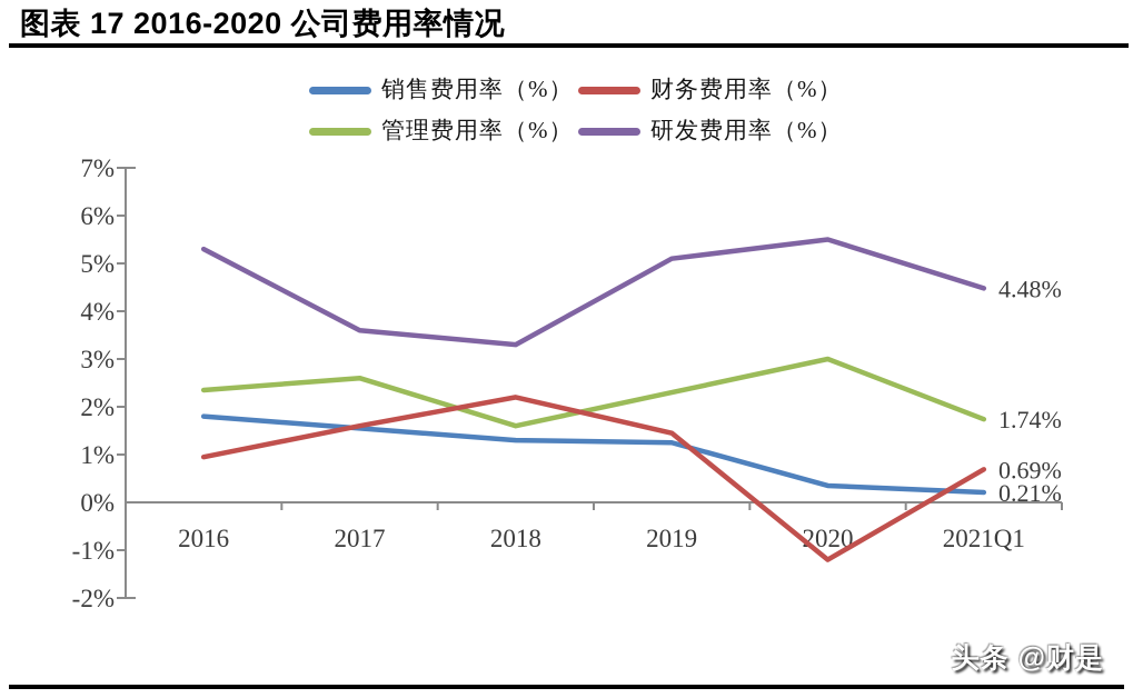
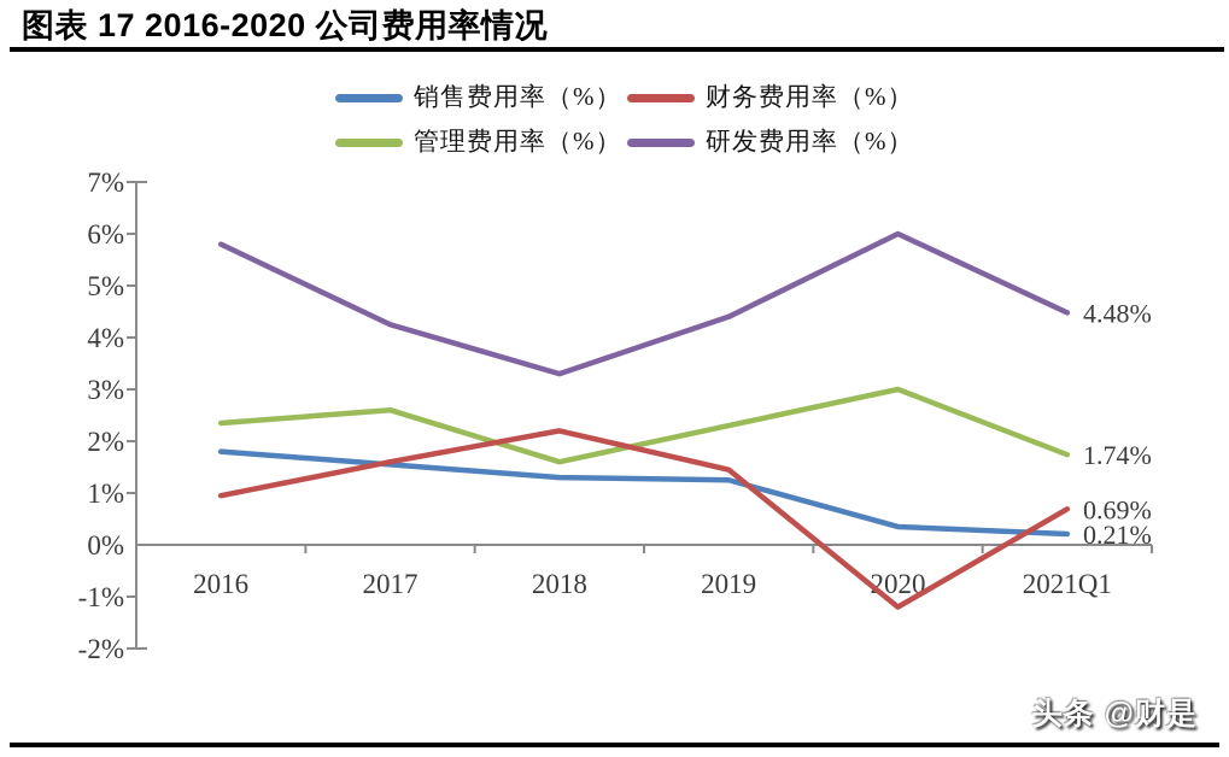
研发费用率（%）/2016: 5.3% -> 5.8%
研发费用率（%）/2017: 3.6% -> 4.2%
研发费用率（%）/2019: 5.1% -> 4.4%
研发费用率（%）/2020: 5.5% -> 6.0%
